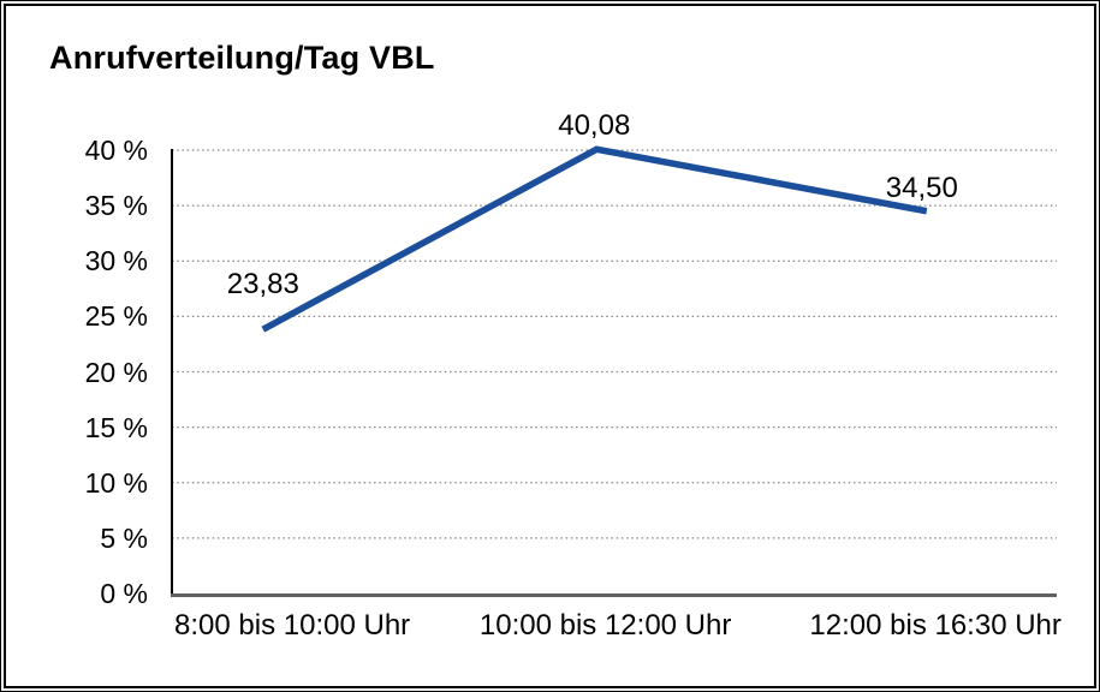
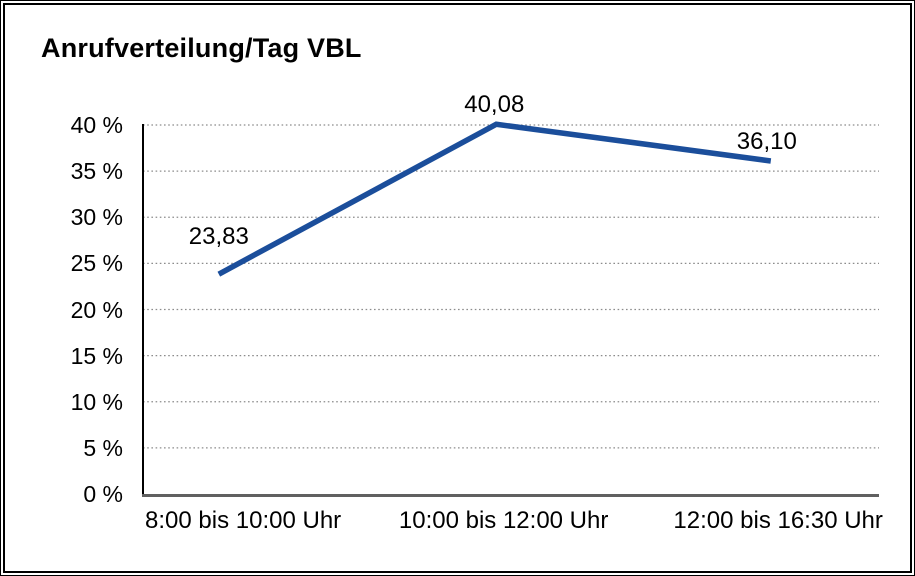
12:00 bis 16:30 Uhr: 34,50 -> 36,10
